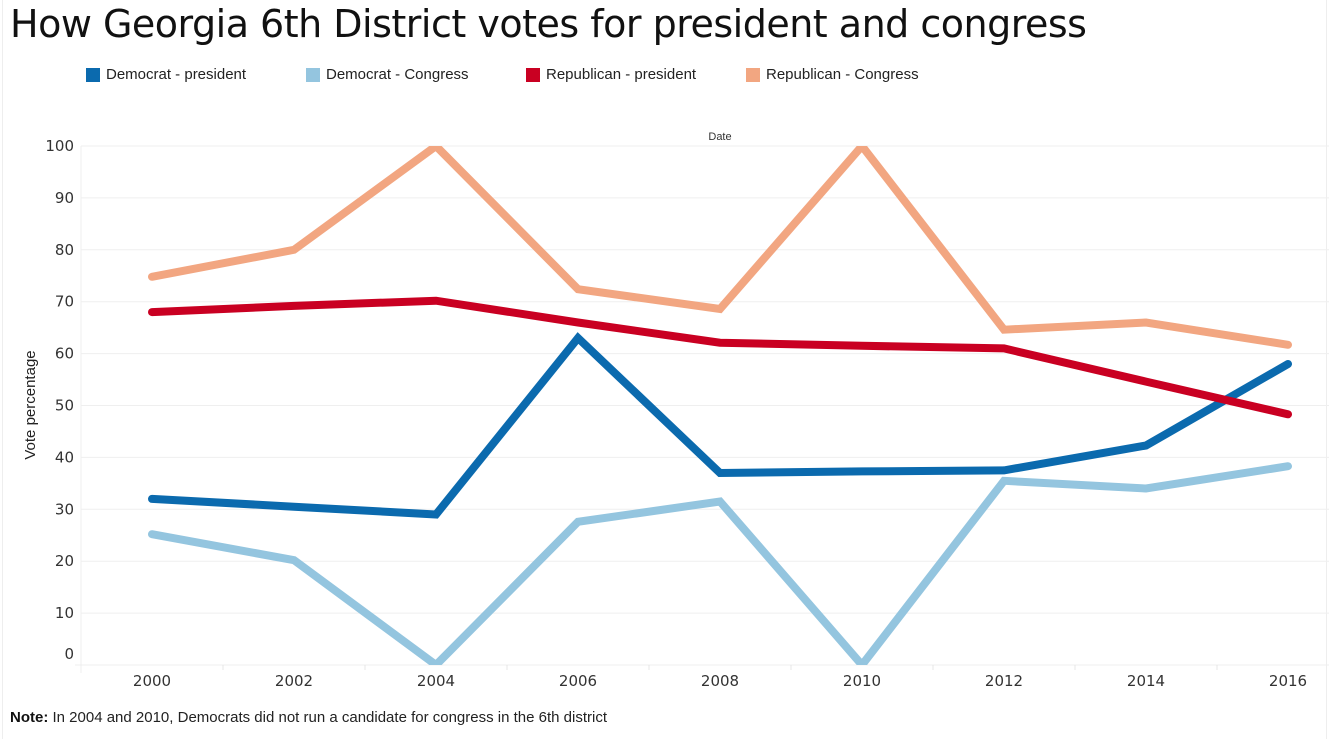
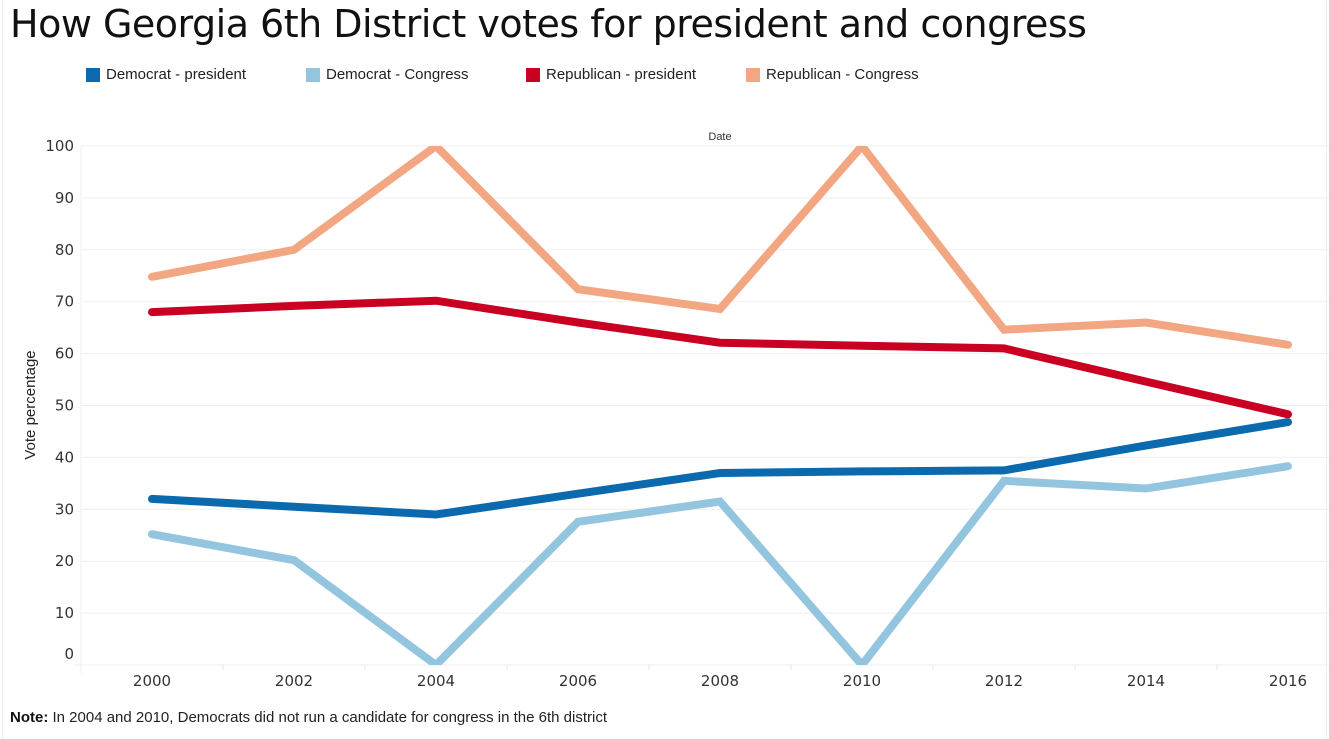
Democrat - president/2006: 63 -> 33
Democrat - president/2016: 58 -> 47
